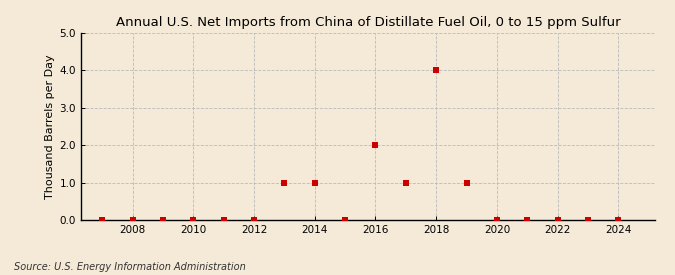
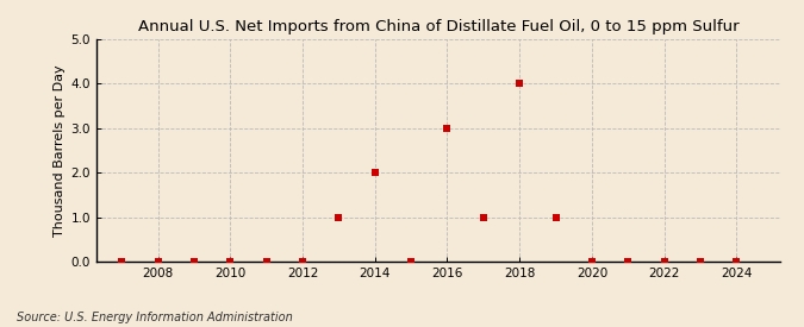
2014: 1 -> 2
2016: 2 -> 3
